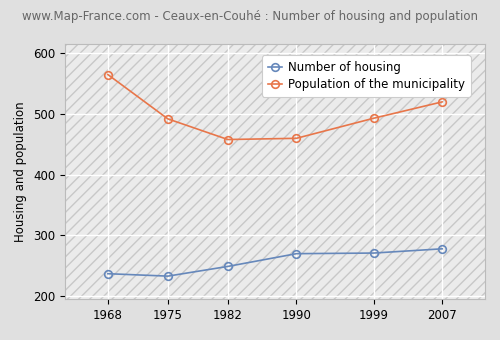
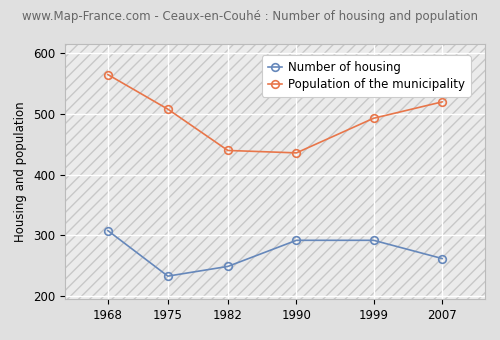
Number of housing/1968: 237 -> 308
Population of the municipality/1975: 492 -> 508
Population of the municipality/1982: 458 -> 440
Number of housing/1990: 270 -> 292
Population of the municipality/1990: 460 -> 436
Number of housing/1999: 271 -> 292
Number of housing/2007: 278 -> 262
